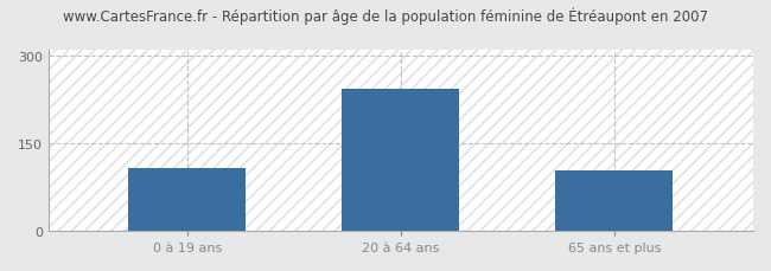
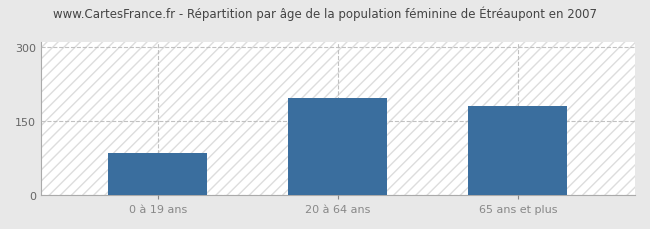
0 à 19 ans: 107 -> 85
20 à 64 ans: 243 -> 195
65 ans et plus: 103 -> 180
